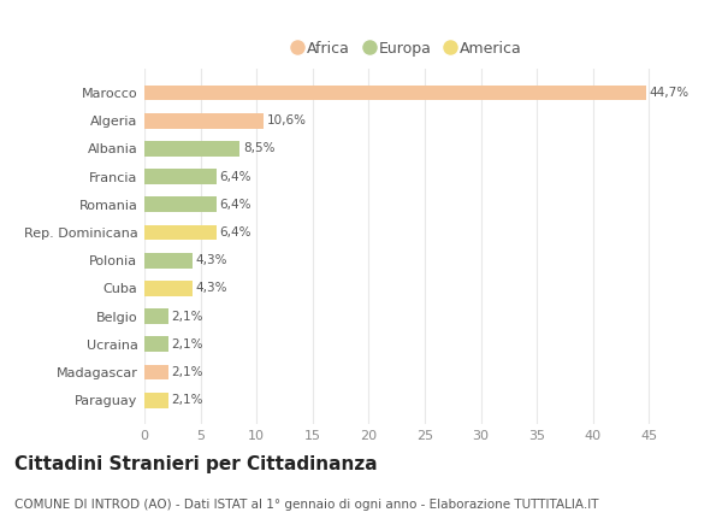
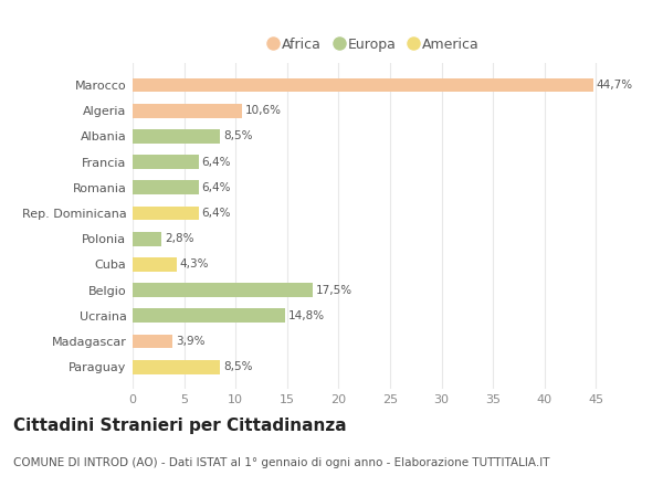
Polonia: 4,3% -> 2,8%
Belgio: 2,1% -> 17,5%
Ucraina: 2,1% -> 14,8%
Madagascar: 2,1% -> 3,9%
Paraguay: 2,1% -> 8,5%
